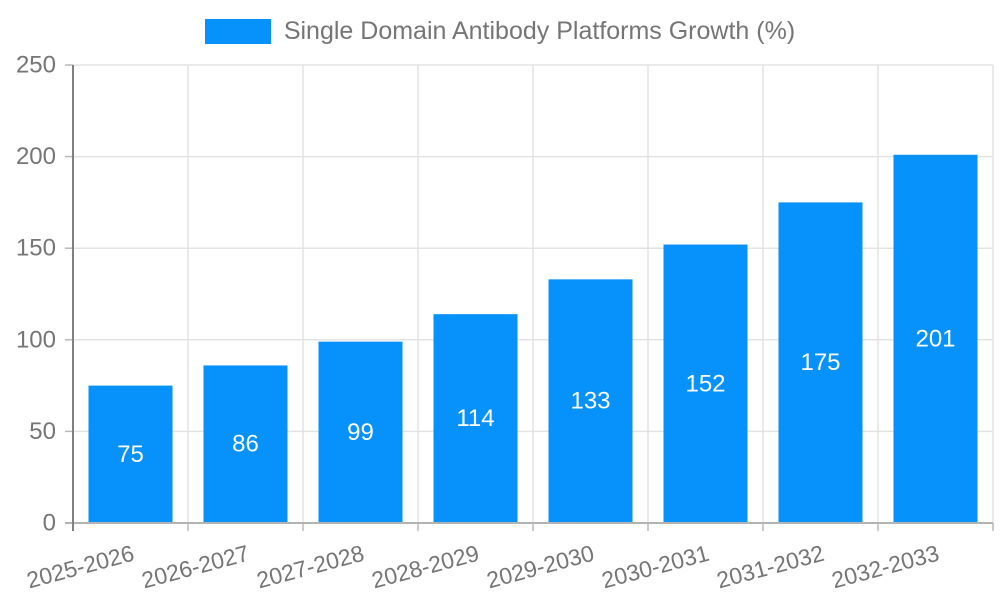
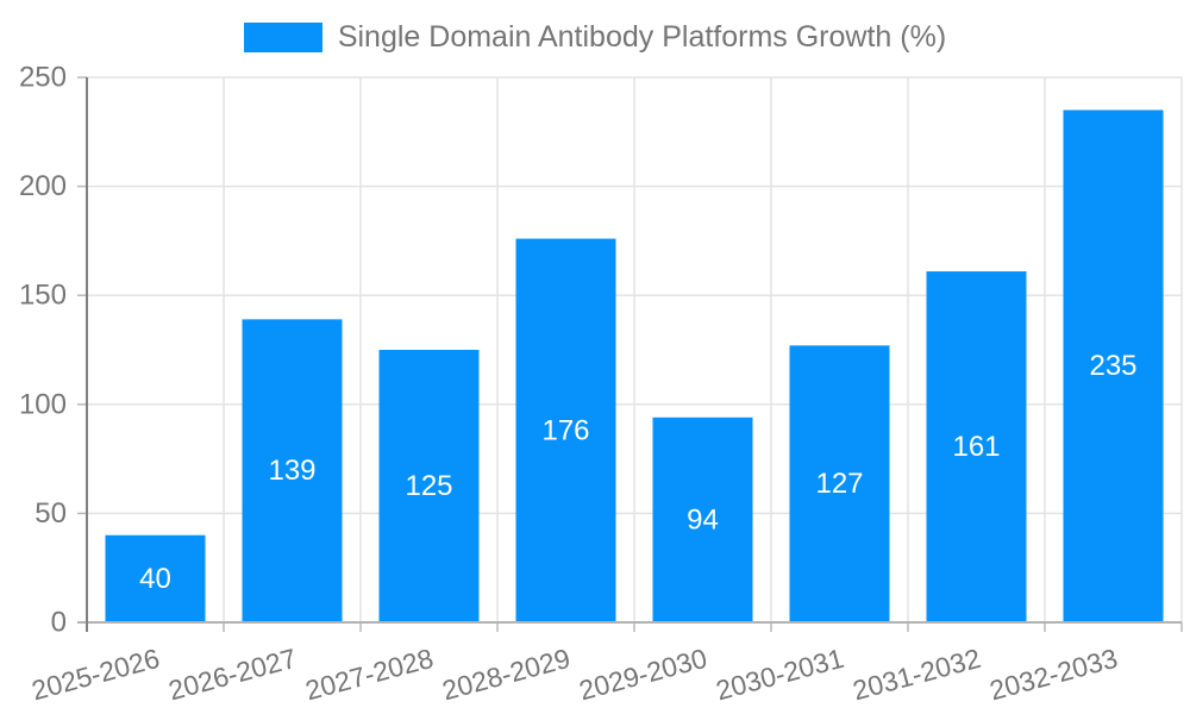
2025-2026: 75 -> 40
2026-2027: 86 -> 139
2027-2028: 99 -> 125
2028-2029: 114 -> 176
2029-2030: 133 -> 94
2030-2031: 152 -> 127
2031-2032: 175 -> 161
2032-2033: 201 -> 235
